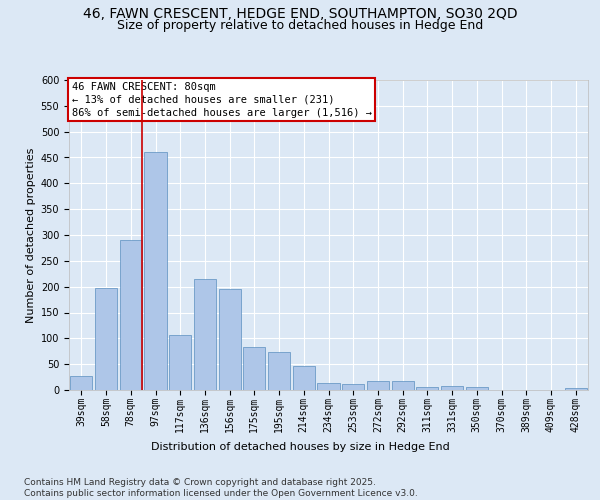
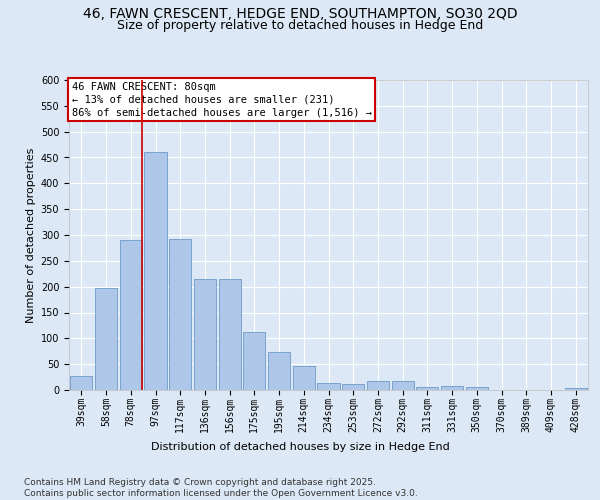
117sqm: 106 -> 293
156sqm: 196 -> 215
175sqm: 84 -> 112
